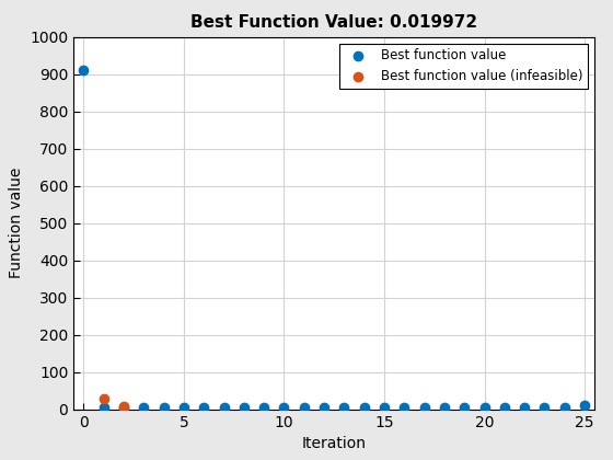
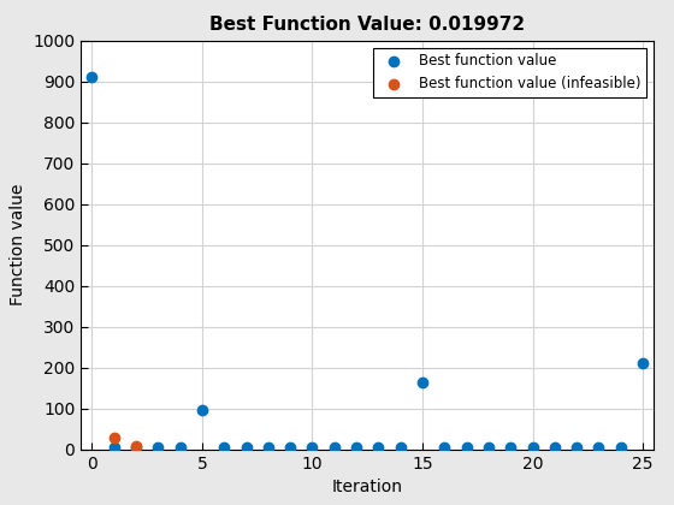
Best function value/5: 5 -> 95
Best function value/15: 5 -> 165
Best function value/25: 10 -> 210
